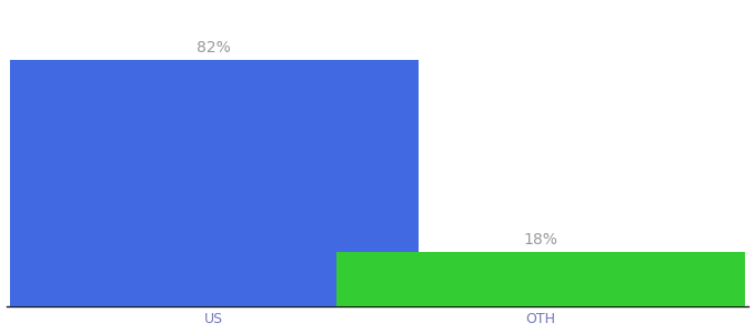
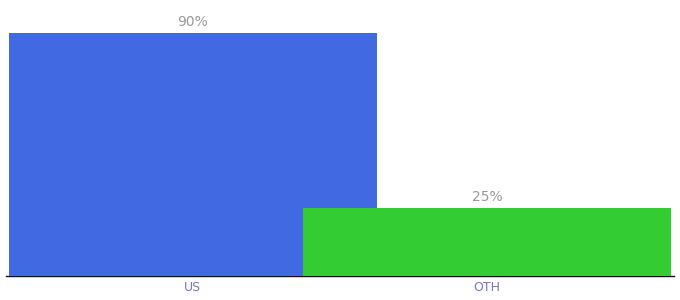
US: 82% -> 90%
OTH: 18% -> 25%
